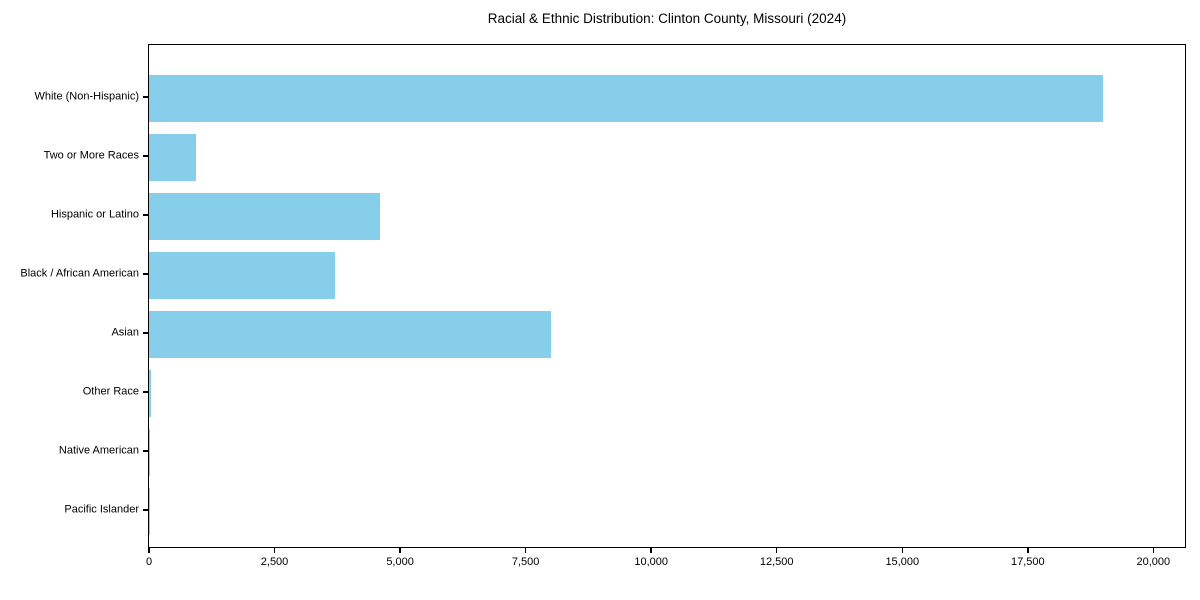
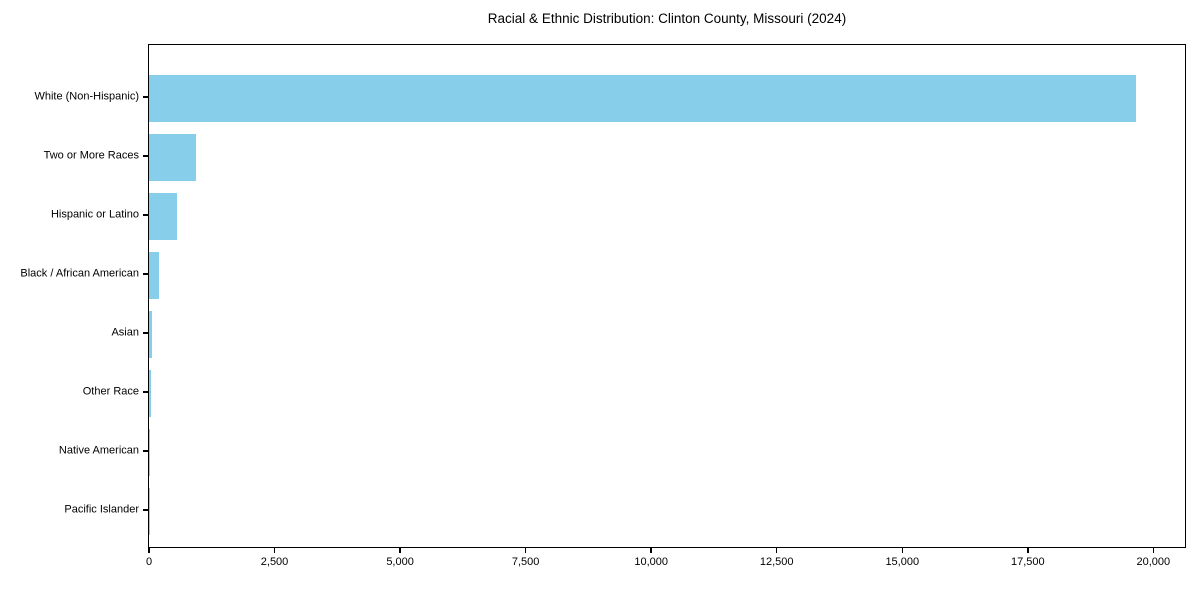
White (Non-Hispanic): 19000 -> 19600
Hispanic or Latino: 4600 -> 600
Black / African American: 3700 -> 200
Asian: 8000 -> 100
